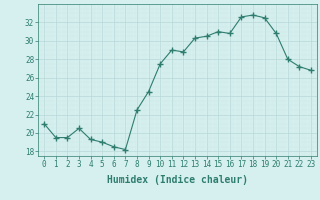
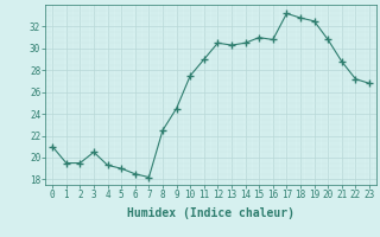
12: 28.8 -> 30.5
17: 32.6 -> 33.2
21: 28.0 -> 28.8
